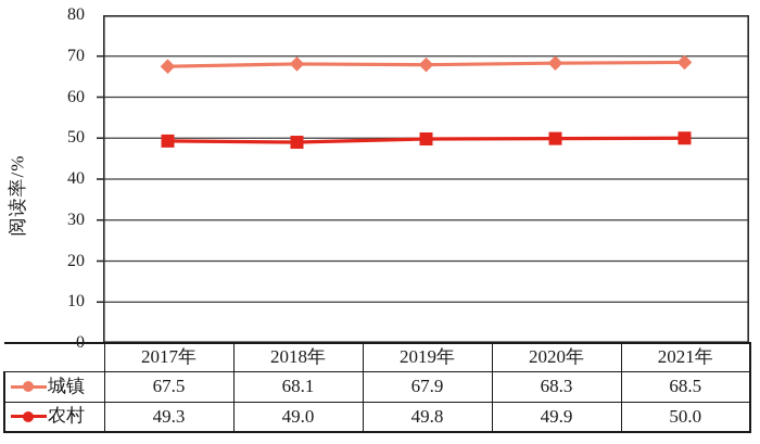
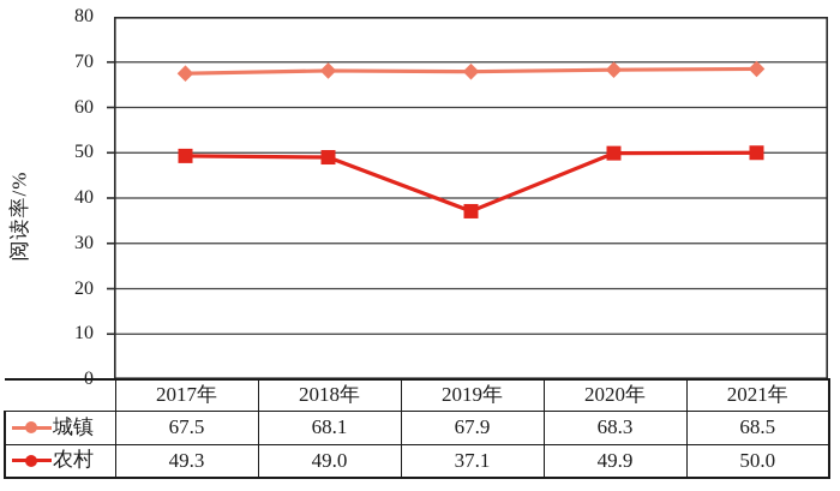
农村/2019年: 49.8 -> 37.1
